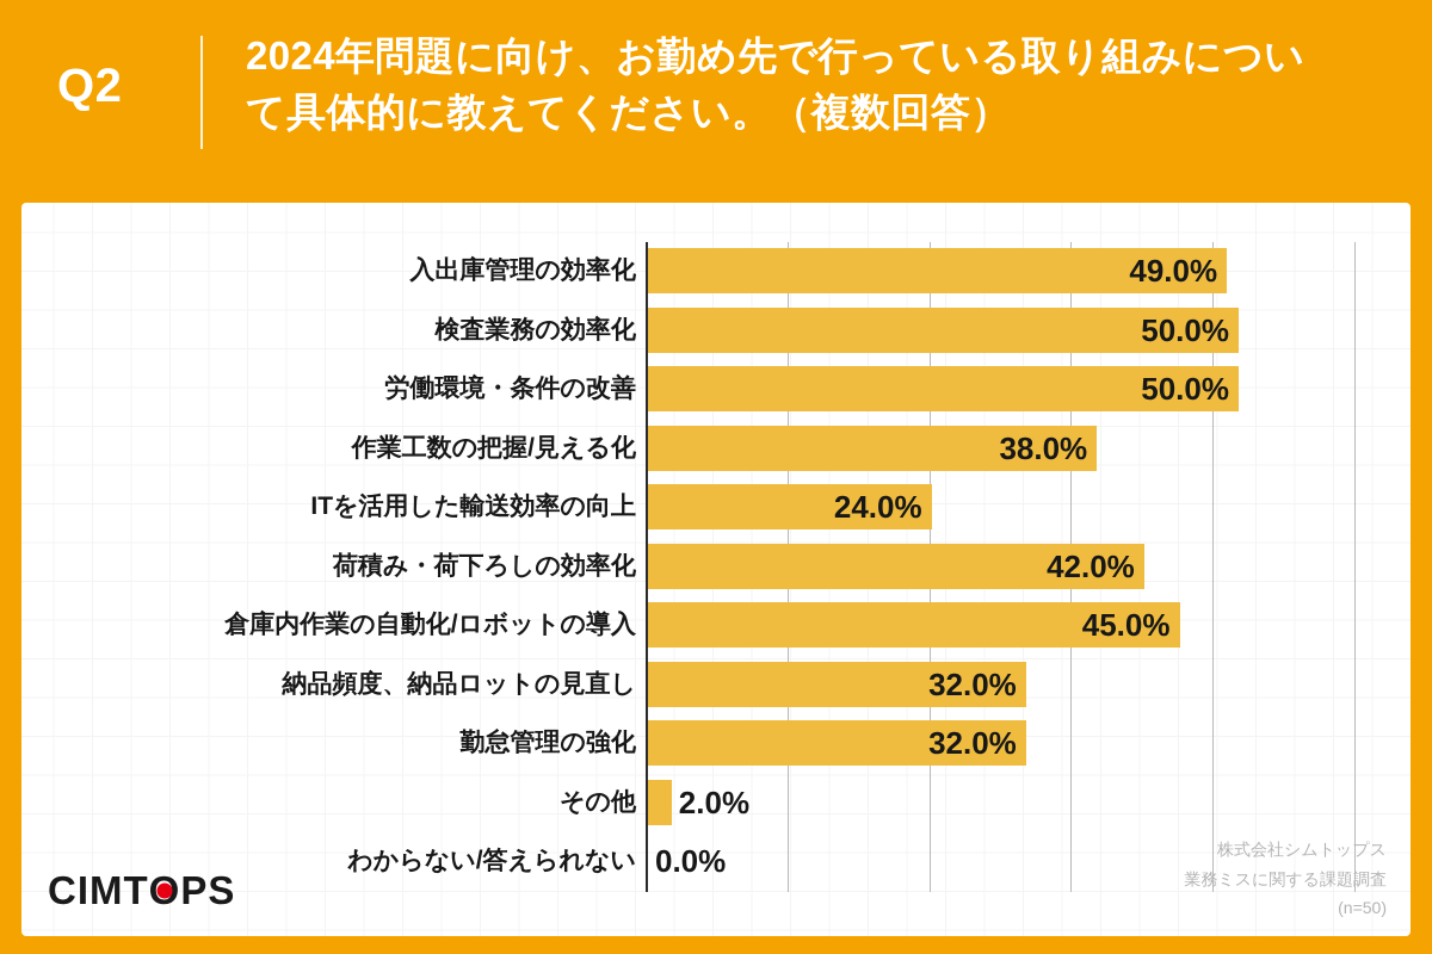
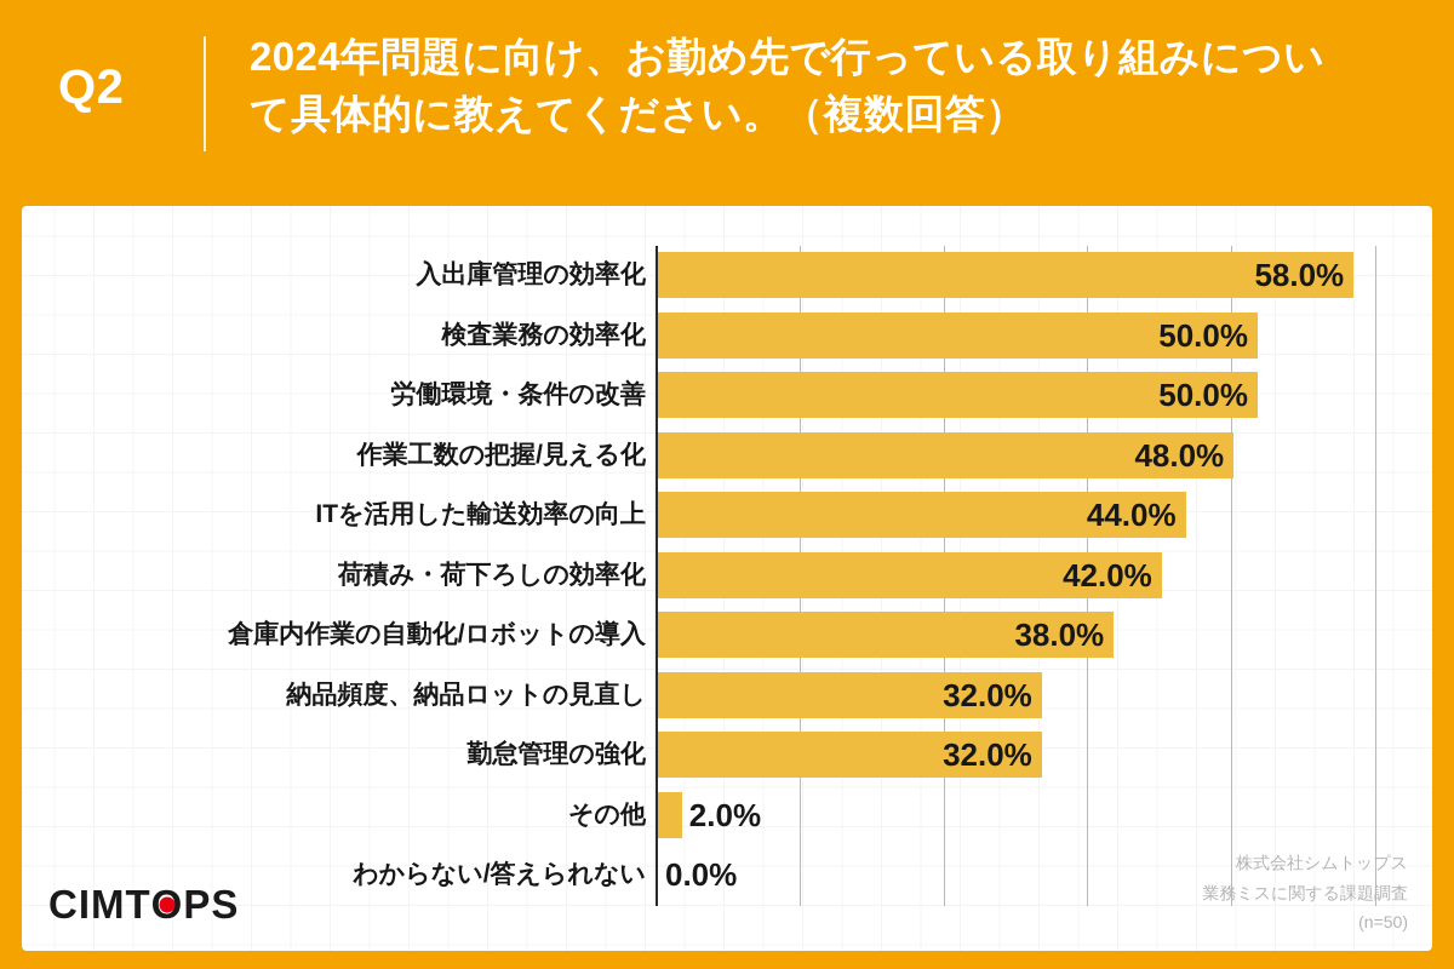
入出庫管理の効率化: 49.0% -> 58.0%
作業工数の把握/見える化: 38.0% -> 48.0%
ITを活用した輸送効率の向上: 24.0% -> 44.0%
倉庫内作業の自動化/ロボットの導入: 45.0% -> 38.0%
